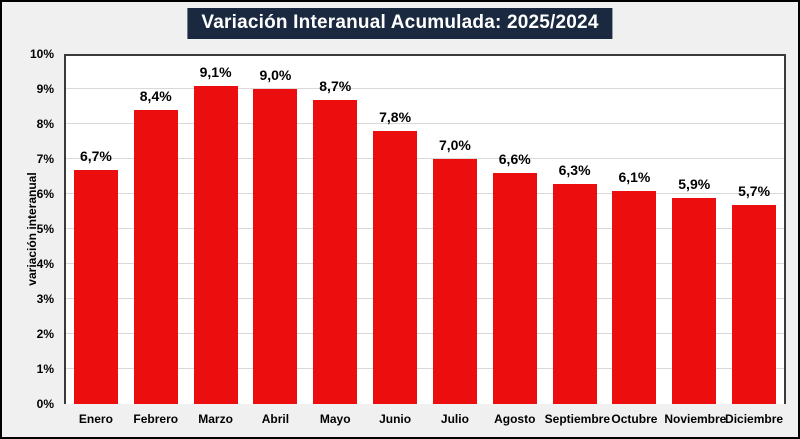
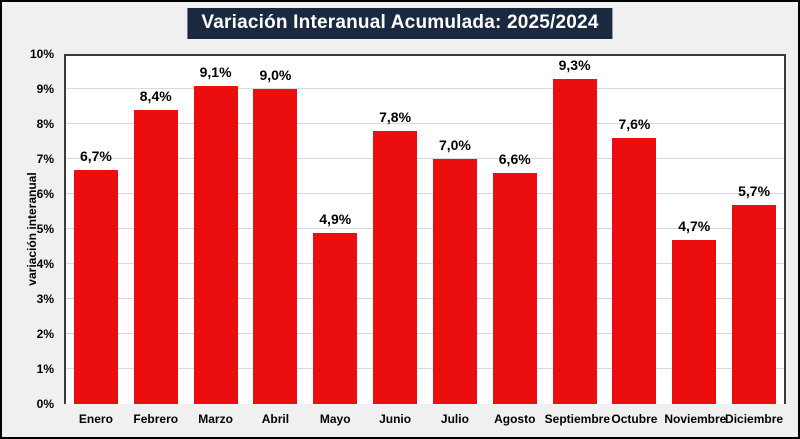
Mayo: 8,7% -> 4,9%
Septiembre: 6,3% -> 9,3%
Octubre: 6,1% -> 7,6%
Noviembre: 5,9% -> 4,7%
